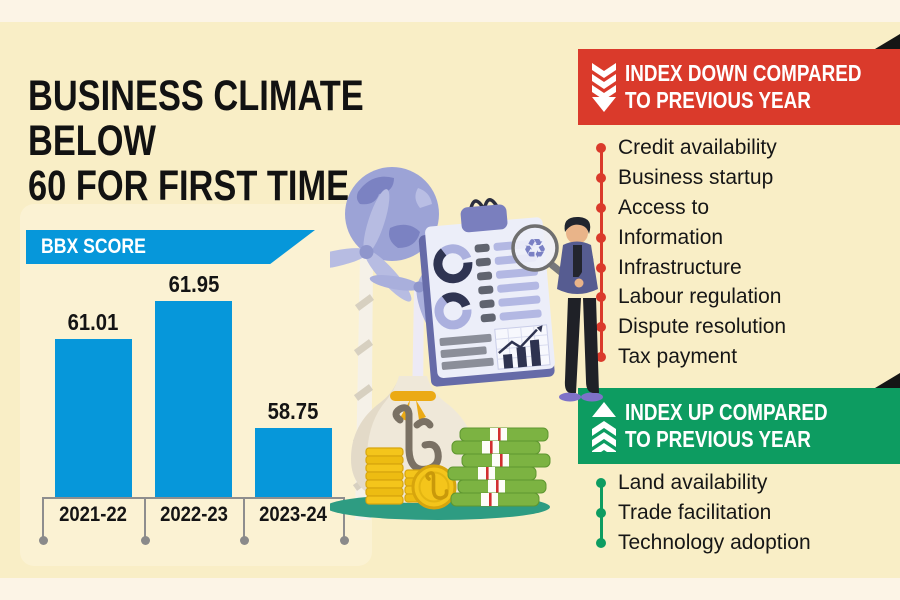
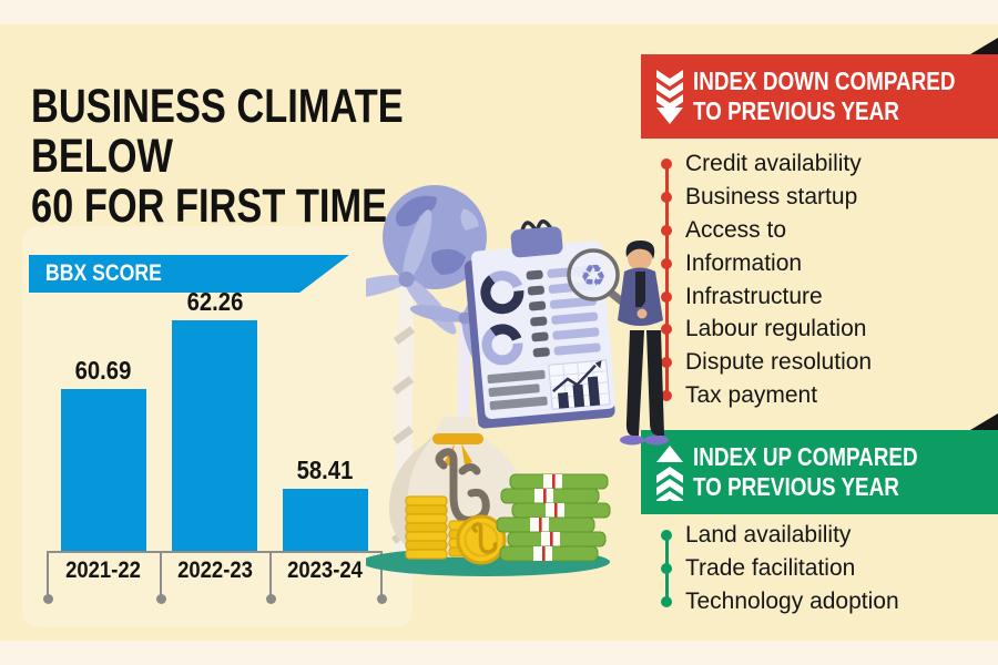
2021-22: 61.01 -> 60.69
2022-23: 61.95 -> 62.26
2023-24: 58.75 -> 58.41
